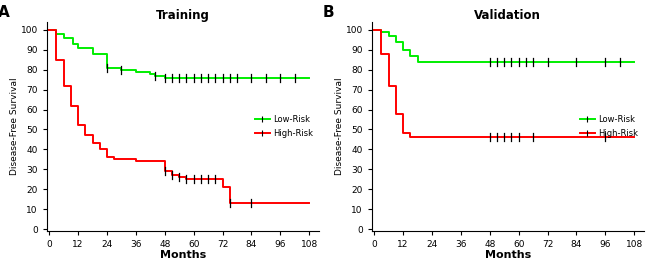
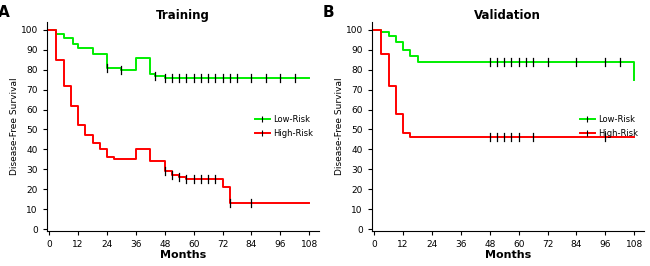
Training/Low-Risk/36: 79 -> 86
Training/High-Risk/36: 34 -> 40
Validation/Low-Risk/108: 84 -> 75
